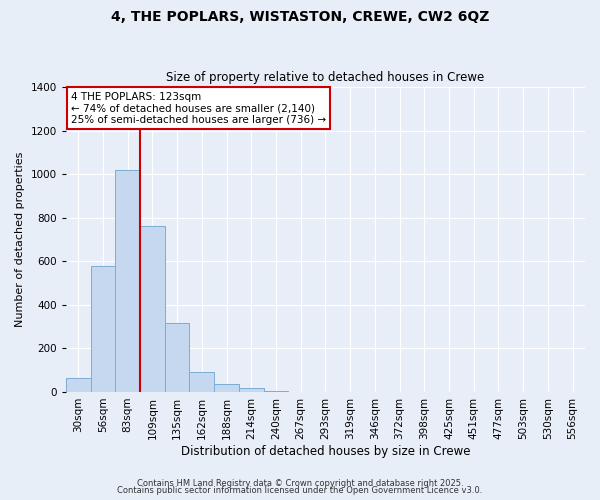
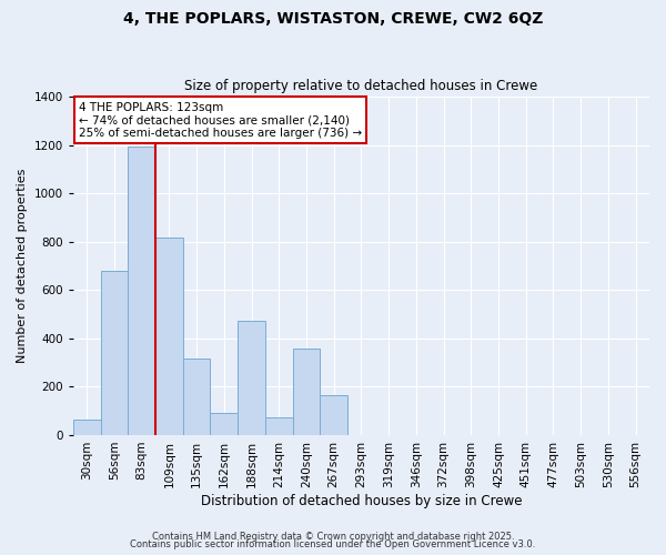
56sqm: 580 -> 680
83sqm: 1020 -> 1195
109sqm: 760 -> 815
188sqm: 38 -> 475
214sqm: 18 -> 75
240sqm: 5 -> 360
267sqm: 2 -> 165
